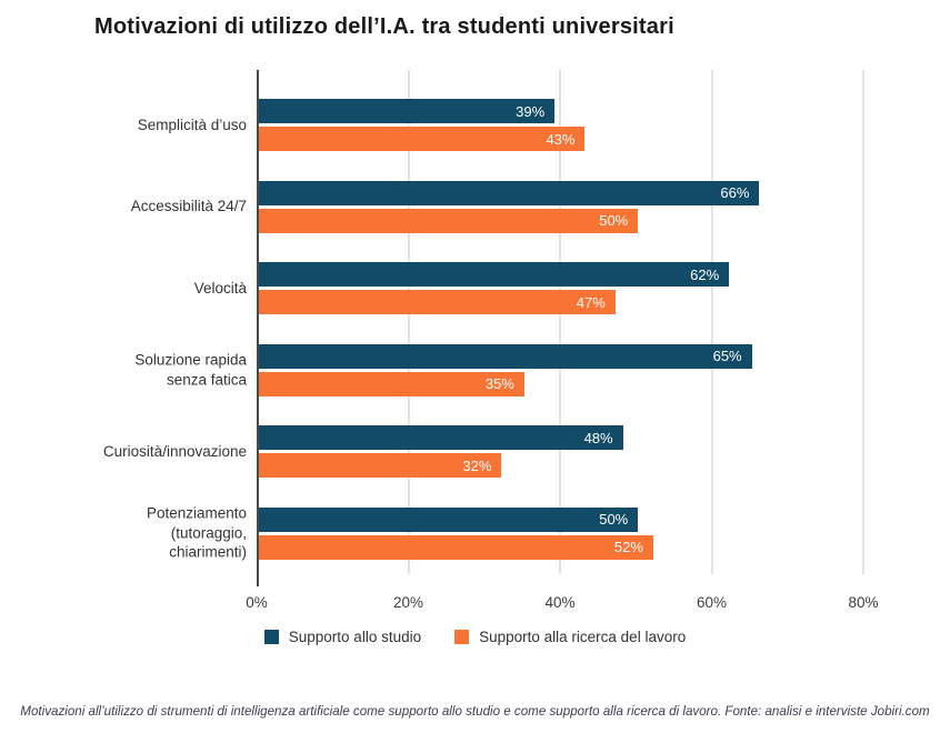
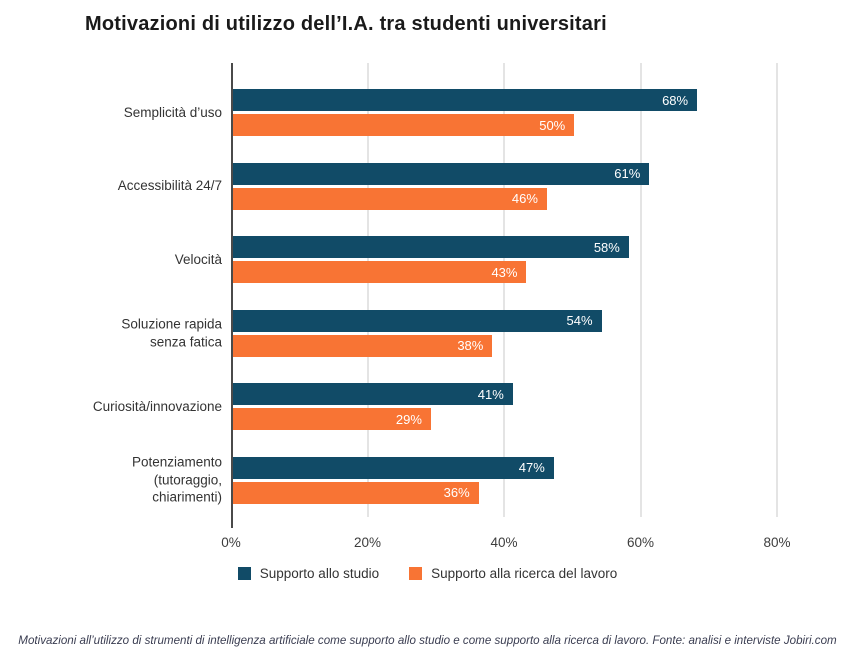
Supporto allo studio/Semplicità d’uso: 39% -> 68%
Supporto alla ricerca del lavoro/Semplicità d’uso: 43% -> 50%
Supporto allo studio/Accessibilità 24/7: 66% -> 61%
Supporto alla ricerca del lavoro/Accessibilità 24/7: 50% -> 46%
Supporto allo studio/Velocità: 62% -> 58%
Supporto alla ricerca del lavoro/Velocità: 47% -> 43%
Supporto allo studio/Soluzione rapida senza fatica: 65% -> 54%
Supporto alla ricerca del lavoro/Soluzione rapida senza fatica: 35% -> 38%
Supporto allo studio/Curiosità/innovazione: 48% -> 41%
Supporto alla ricerca del lavoro/Curiosità/innovazione: 32% -> 29%
Supporto allo studio/Potenziamento (tutoraggio, chiarimenti): 50% -> 47%
Supporto alla ricerca del lavoro/Potenziamento (tutoraggio, chiarimenti): 52% -> 36%
